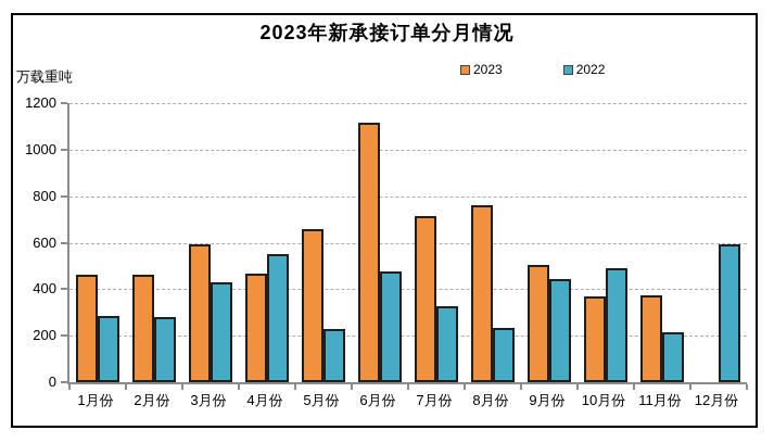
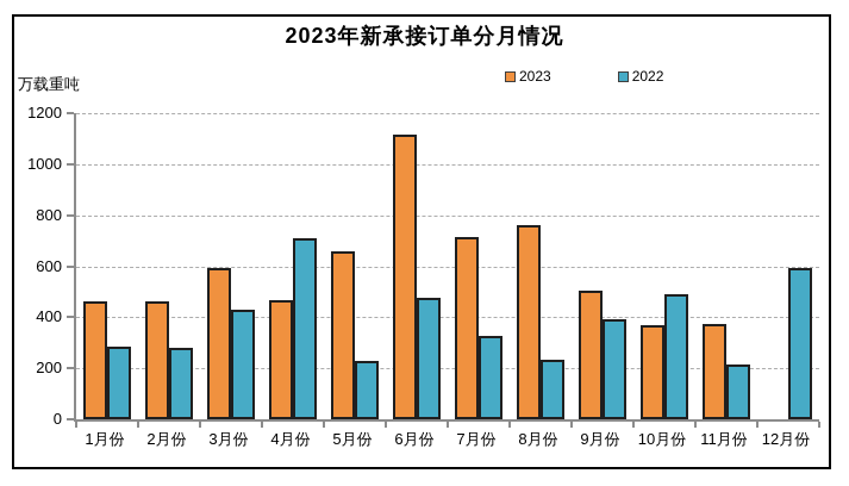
2022/4月份: 550 -> 710
2022/9月份: 440 -> 390
